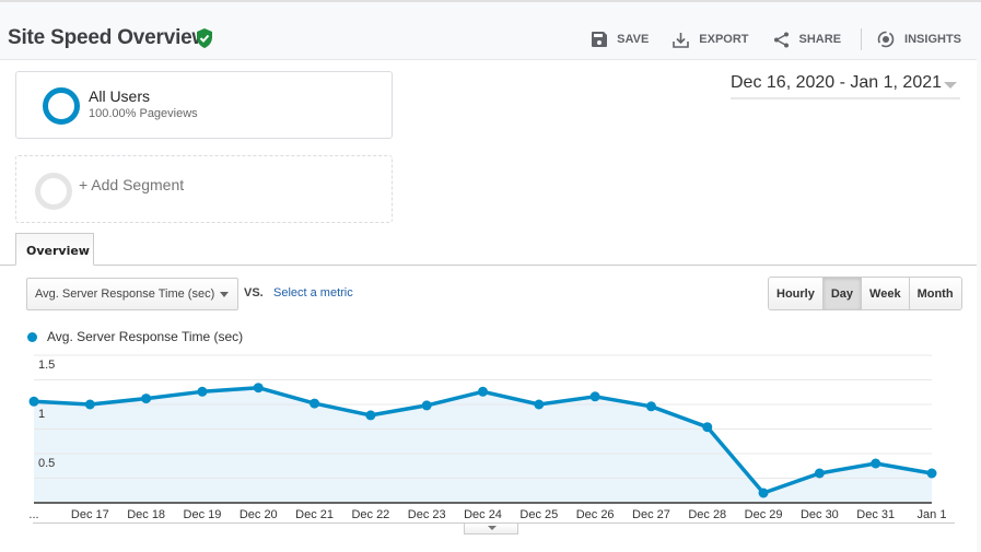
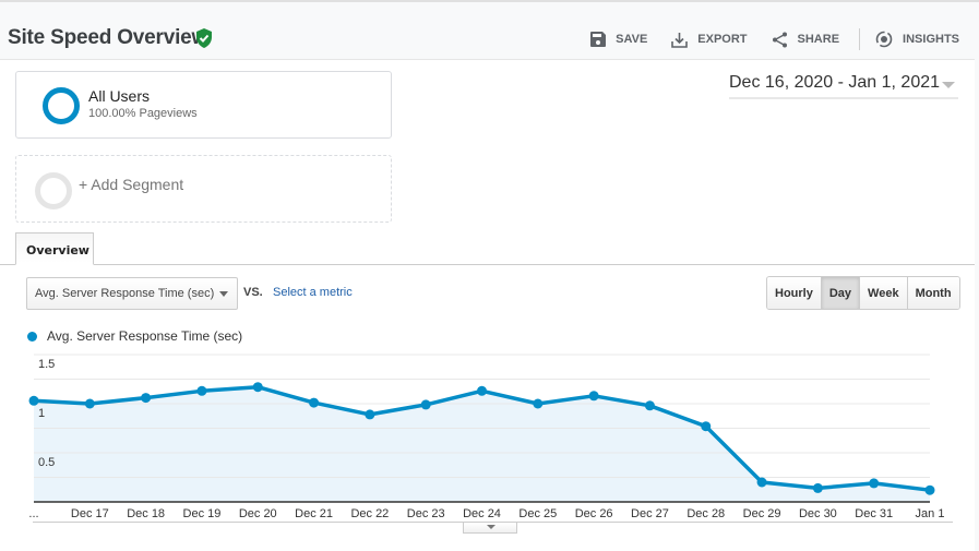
Dec 29: 0.1 -> 0.2
Dec 30: 0.3 -> 0.1
Dec 31: 0.4 -> 0.2
Jan 1: 0.3 -> 0.1
